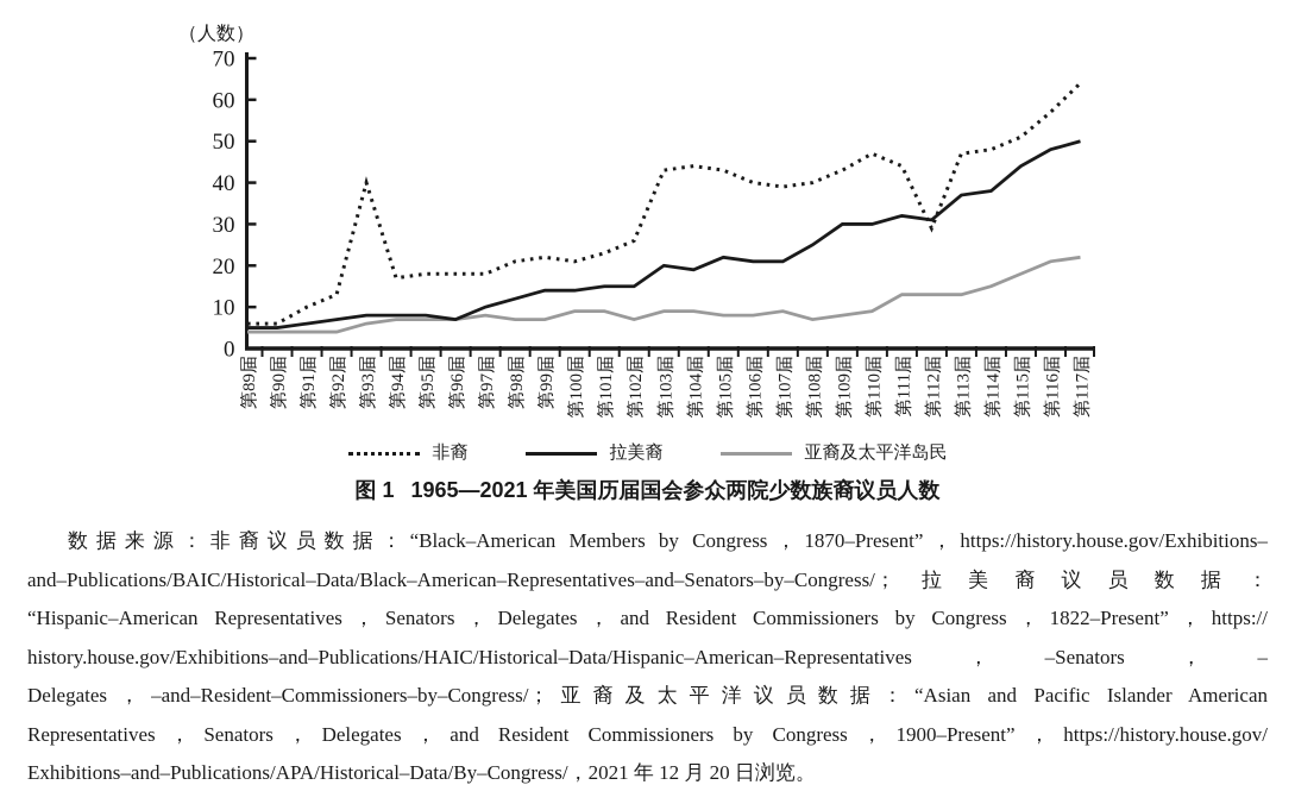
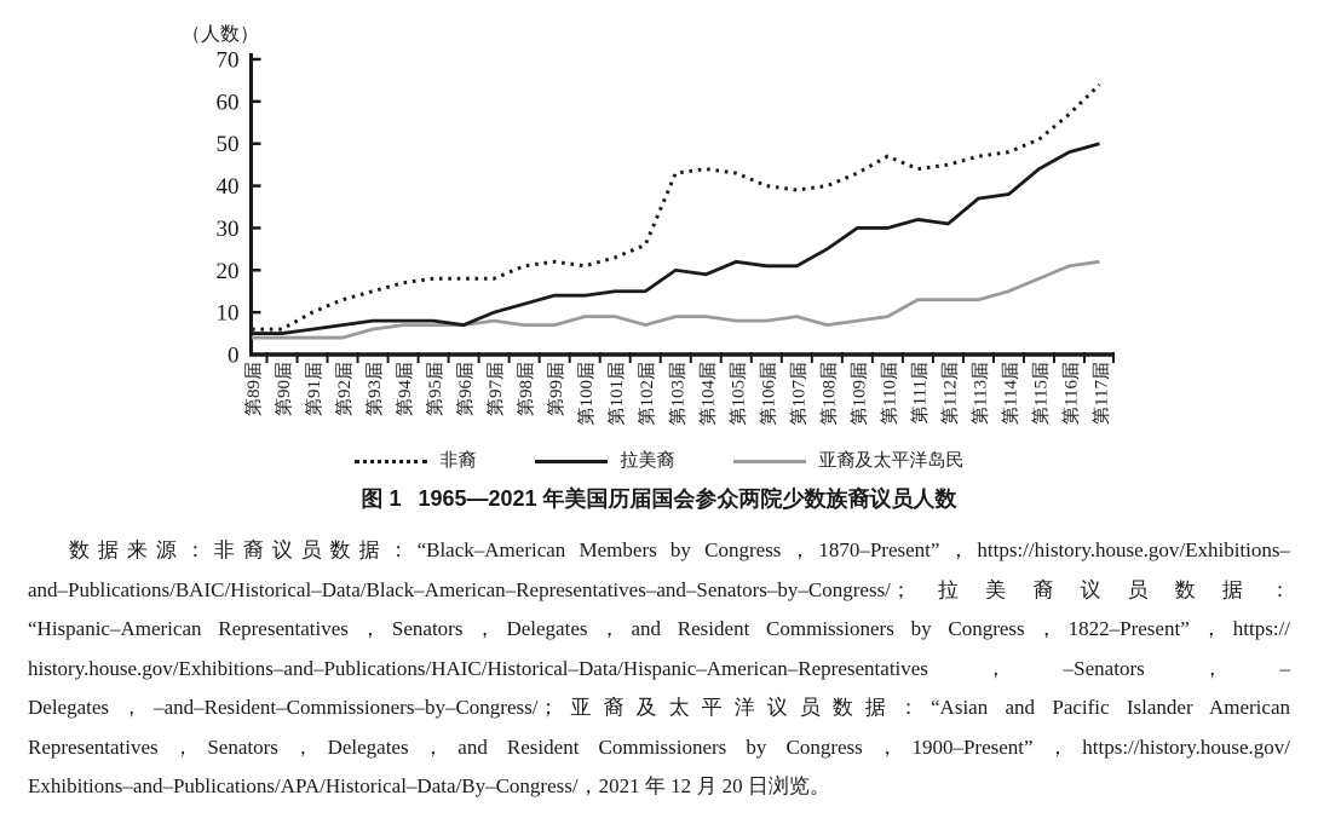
非裔/第93届: 40 -> 15
非裔/第112届: 29 -> 45
